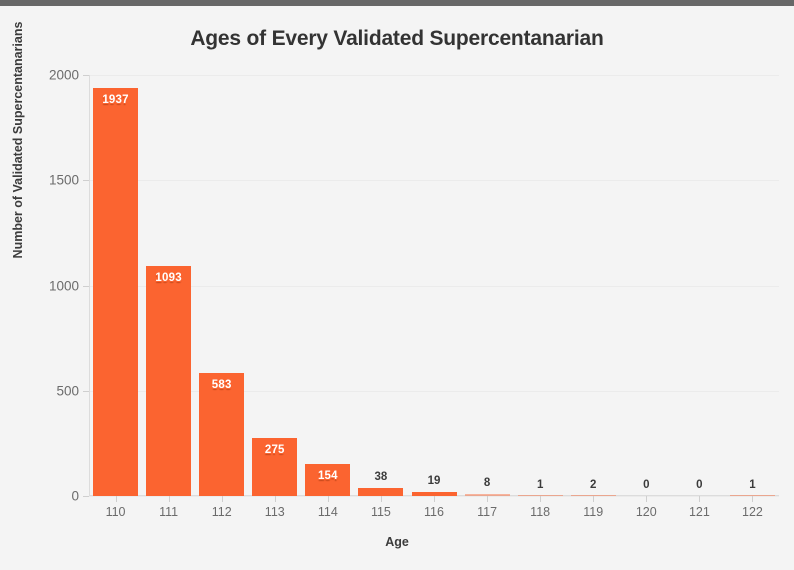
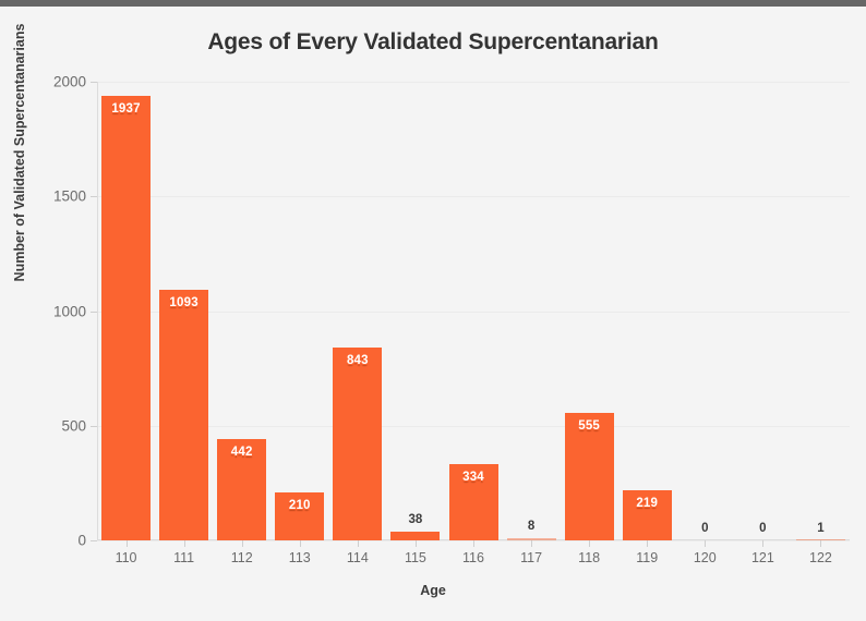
112: 583 -> 442
113: 275 -> 210
114: 154 -> 843
116: 19 -> 334
118: 1 -> 555
119: 2 -> 219
